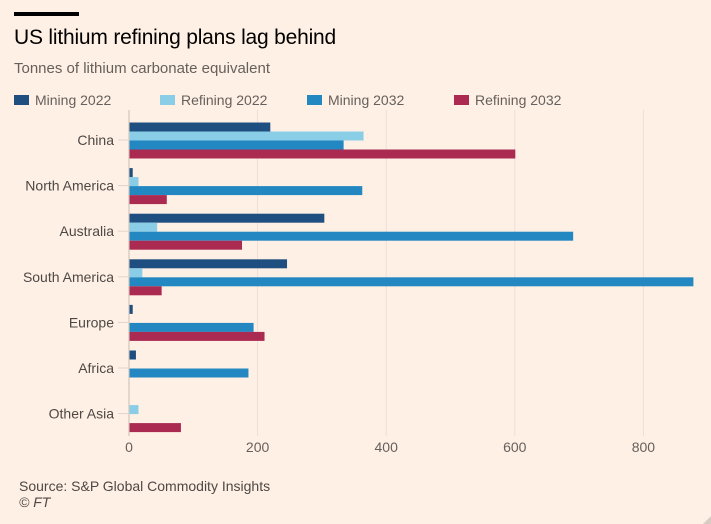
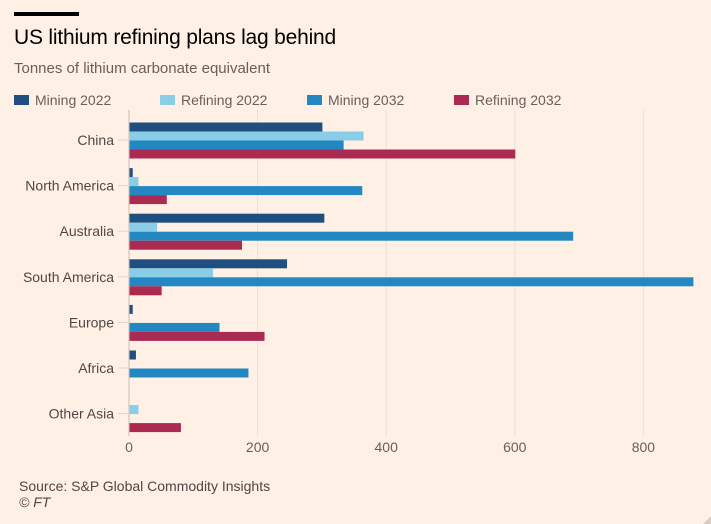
Mining 2022/China: 220 -> 300
Refining 2022/South America: 20 -> 130
Mining 2032/Europe: 190 -> 140
